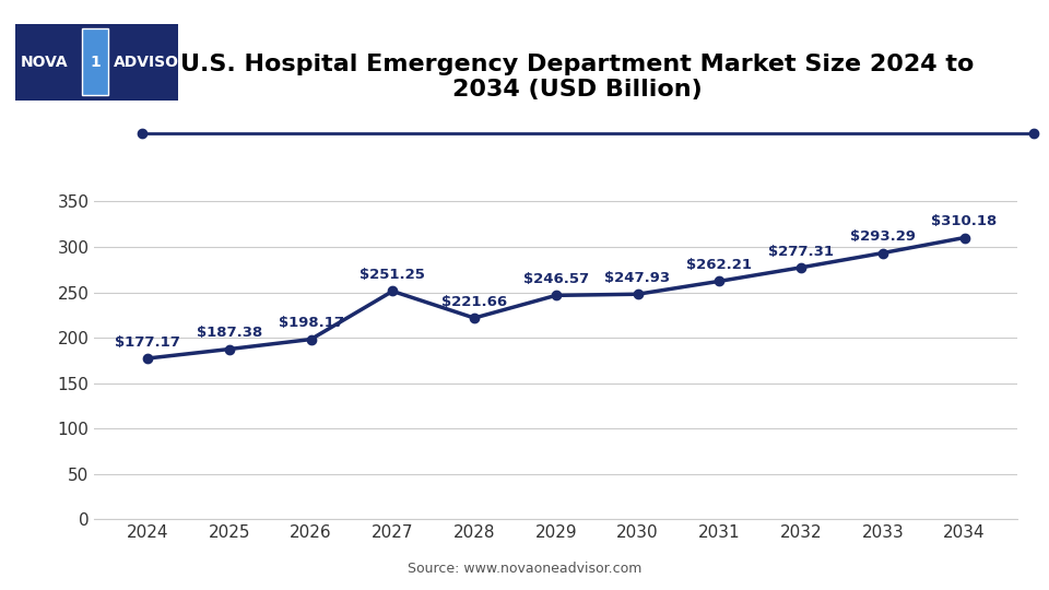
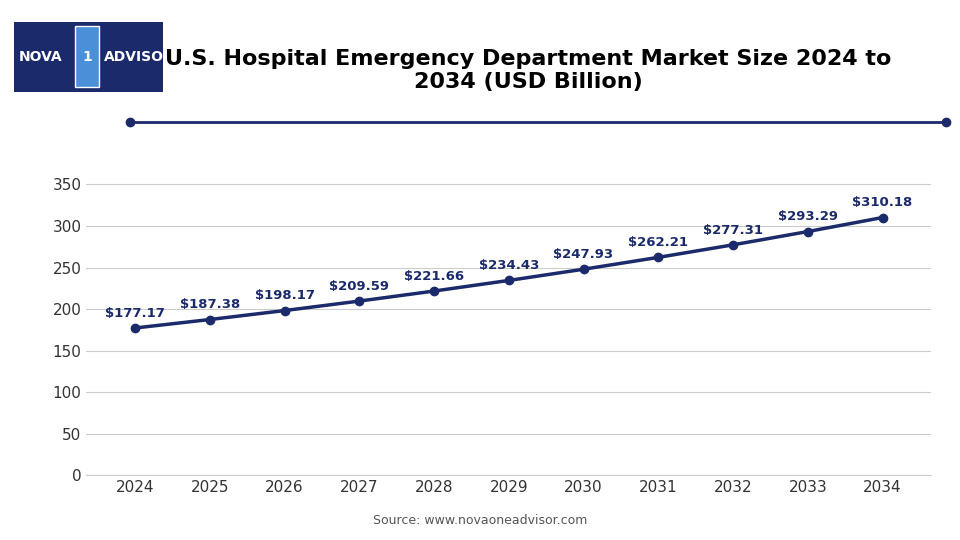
2027: $251.25 -> $209.59
2029: $246.57 -> $234.43
